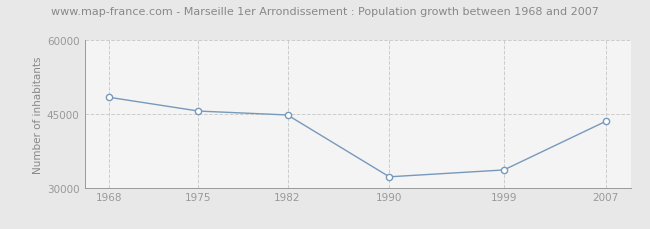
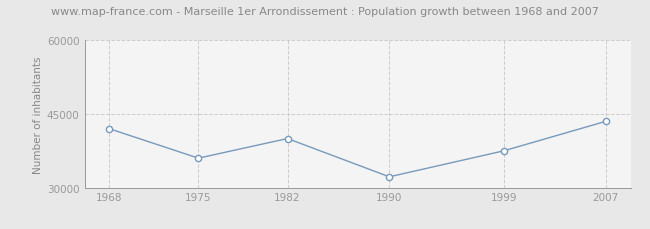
1968: 48400 -> 42000
1975: 45600 -> 36000
1982: 44800 -> 40000
1999: 33600 -> 37500
